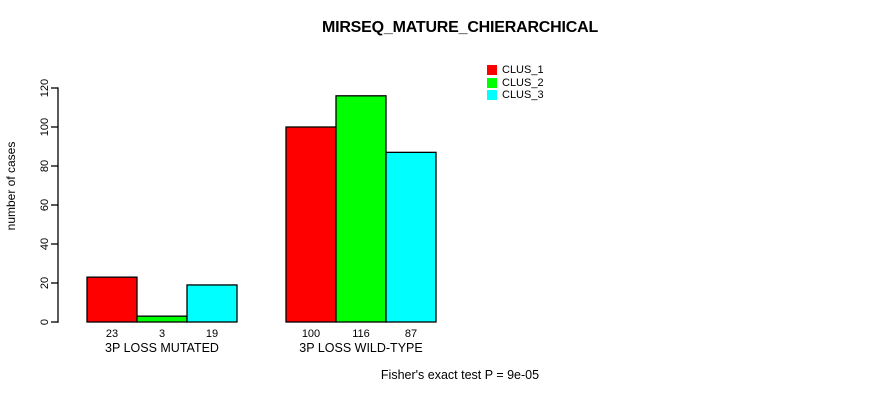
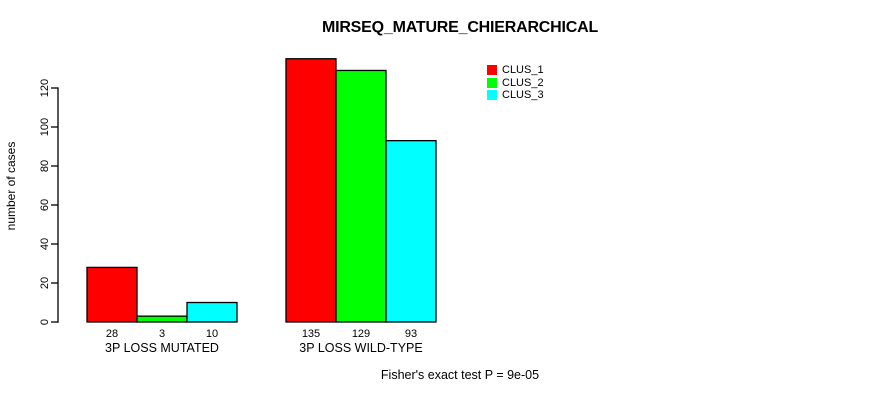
CLUS_1/3P LOSS MUTATED: 23 -> 28
CLUS_3/3P LOSS MUTATED: 19 -> 10
CLUS_1/3P LOSS WILD-TYPE: 100 -> 135
CLUS_2/3P LOSS WILD-TYPE: 116 -> 129
CLUS_3/3P LOSS WILD-TYPE: 87 -> 93
